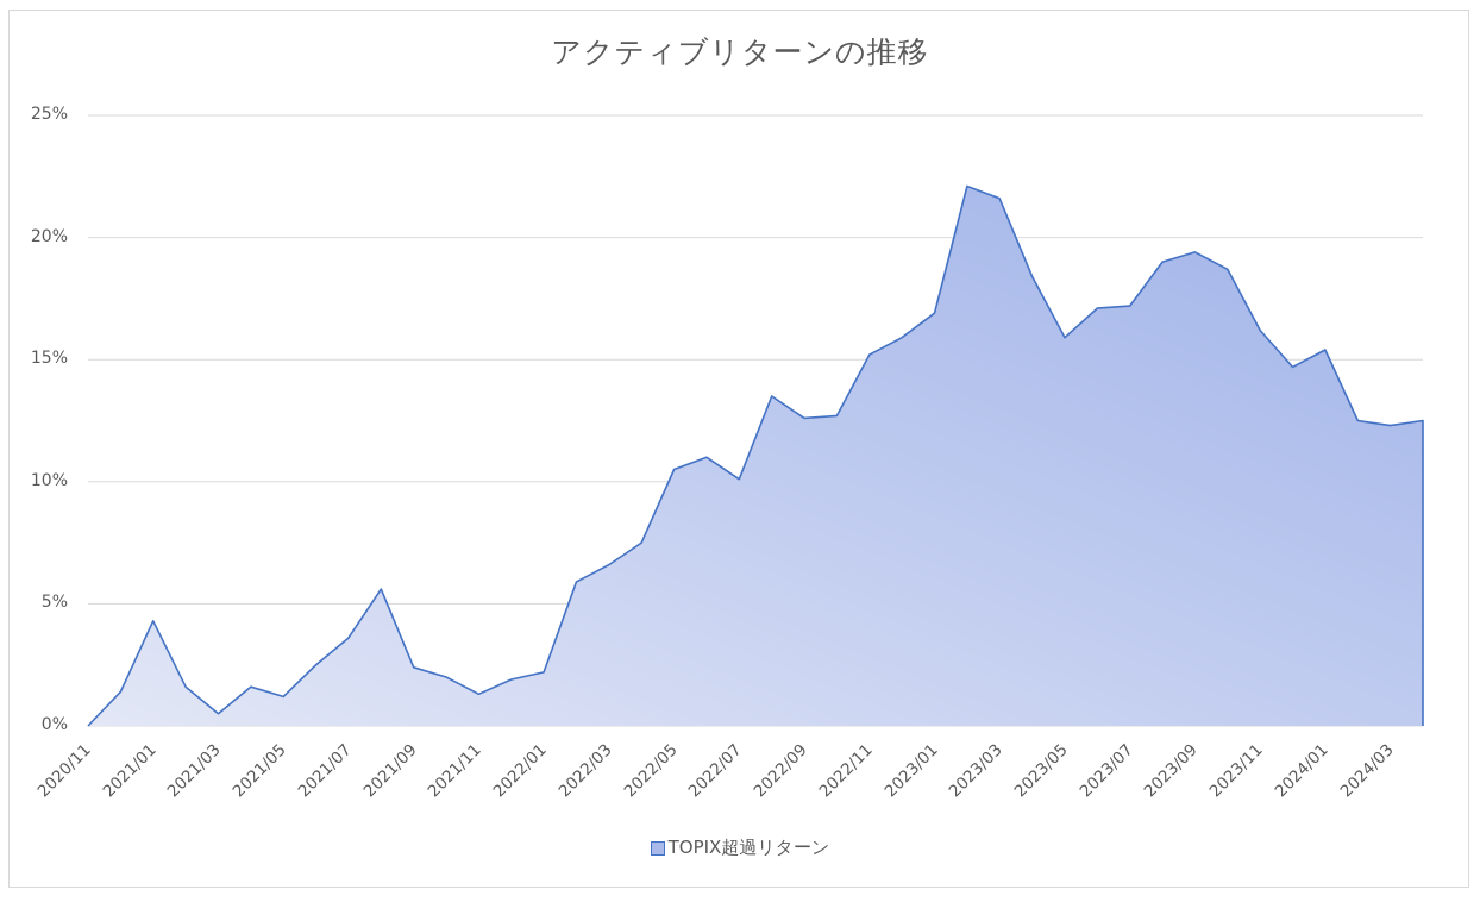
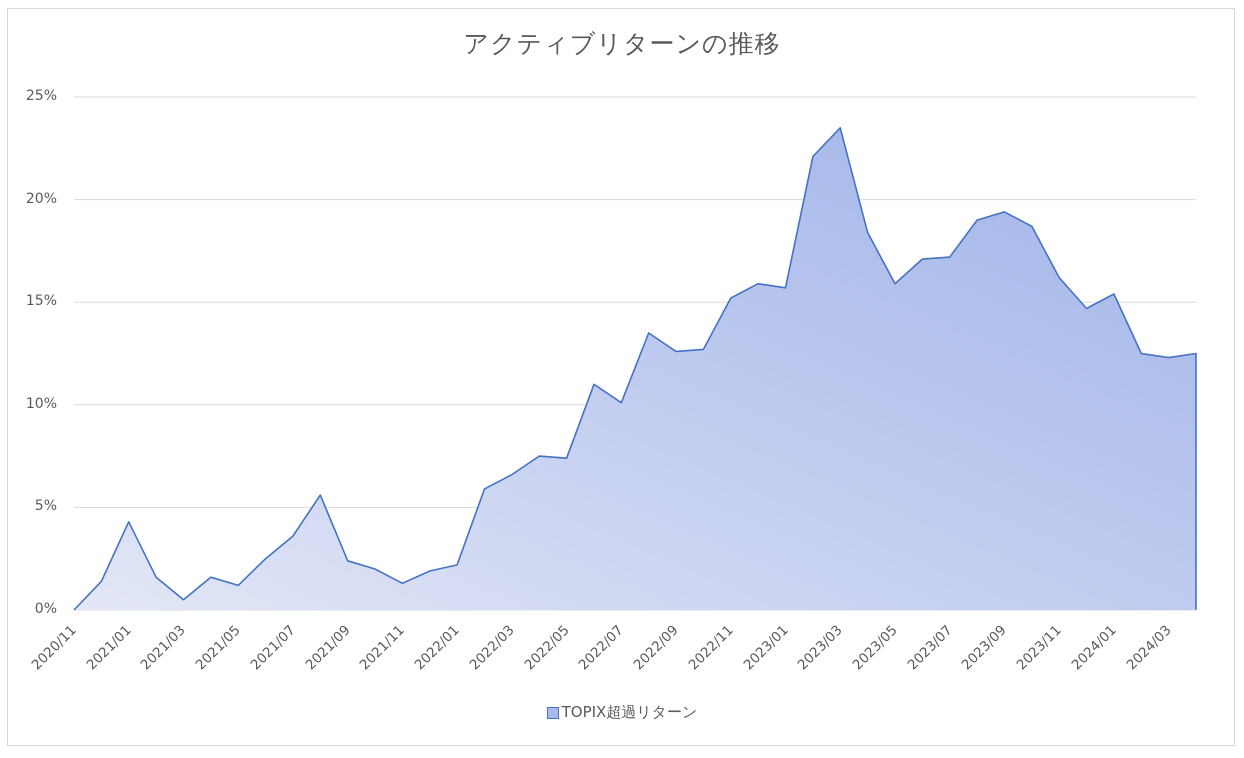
2022/05: 10.5% -> 7.4%
2023/01: 16.9% -> 15.7%
2023/03: 21.6% -> 23.5%
